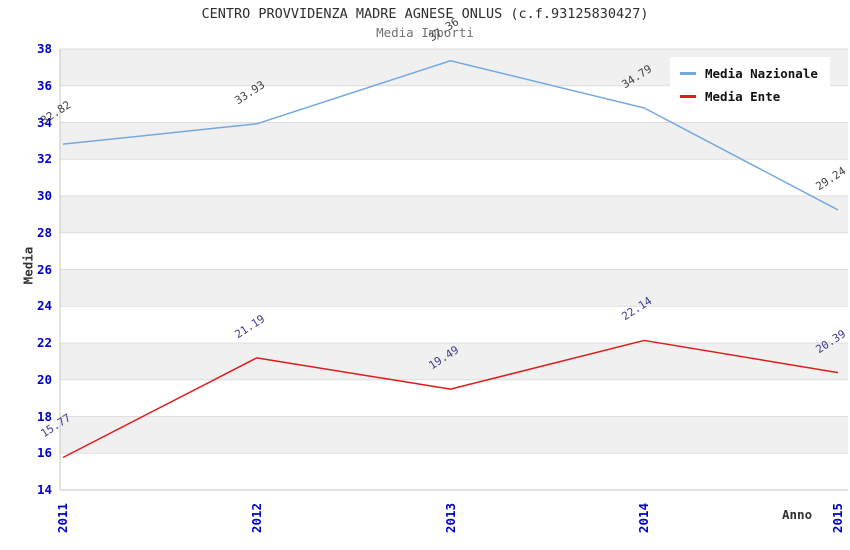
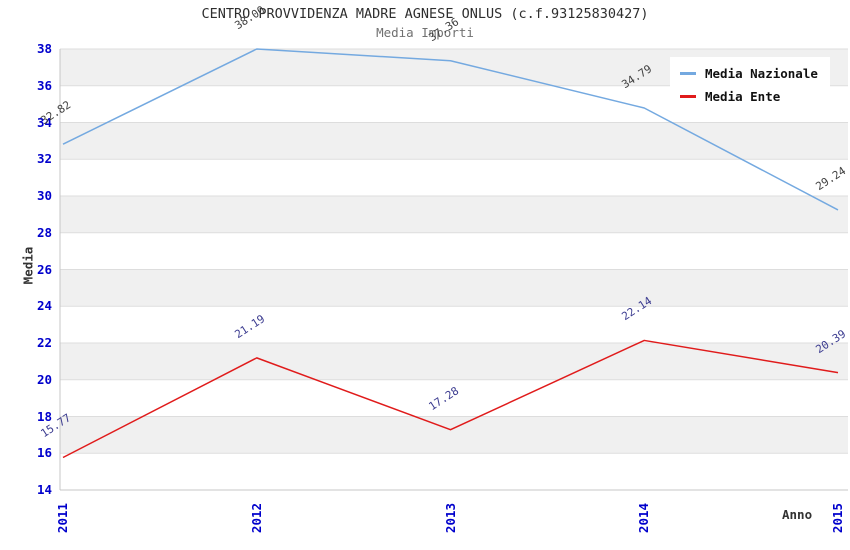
Media Nazionale/2012: 33.93 -> 38.00
Media Ente/2013: 19.49 -> 17.28
